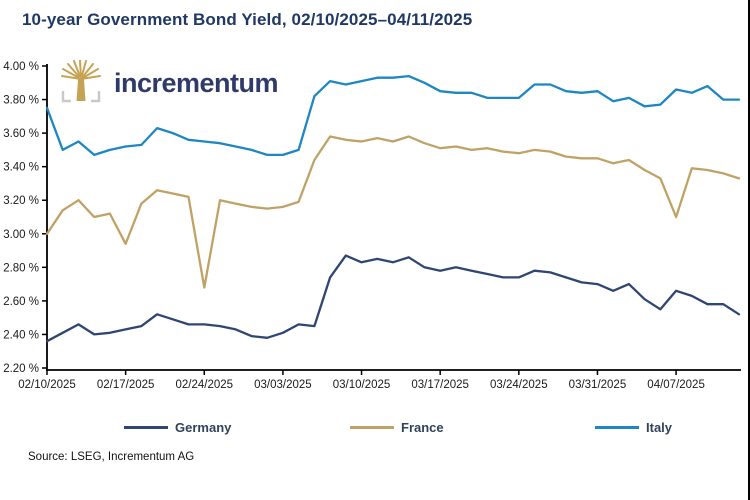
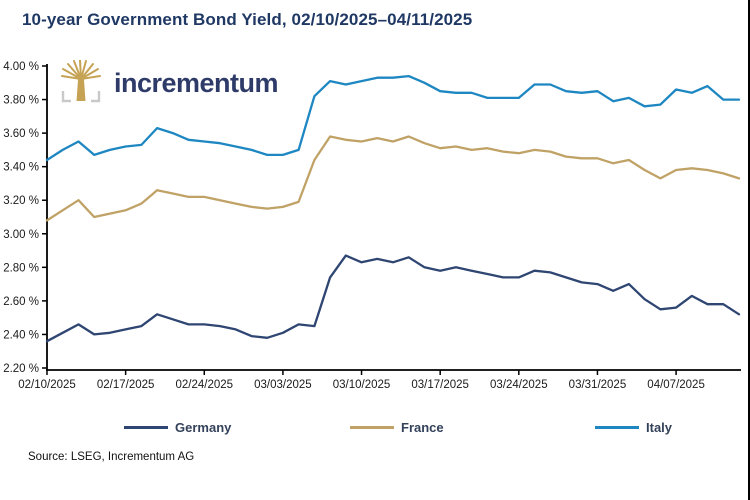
France/02/10/2025: 3.00% -> 3.08%
Italy/02/10/2025: 3.75% -> 3.44%
France/02/17/2025: 2.94% -> 3.14%
France/02/24/2025: 2.68% -> 3.22%
Germany/04/07/2025: 2.66% -> 2.56%
France/04/07/2025: 3.10% -> 3.38%
